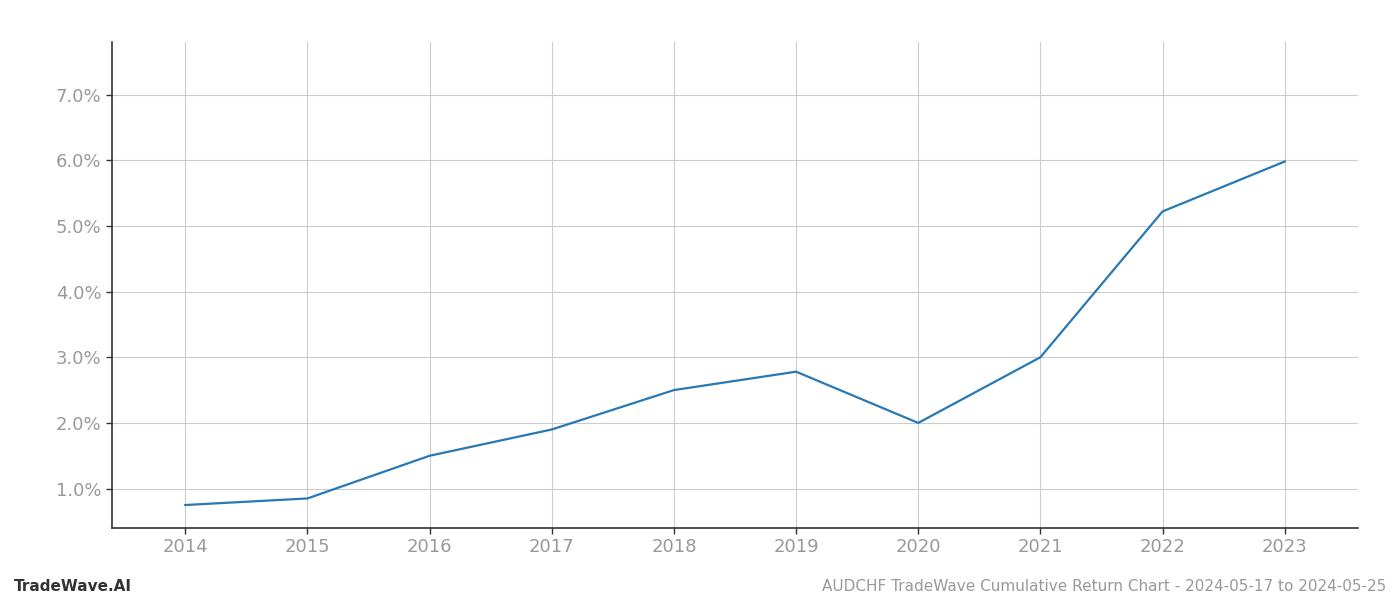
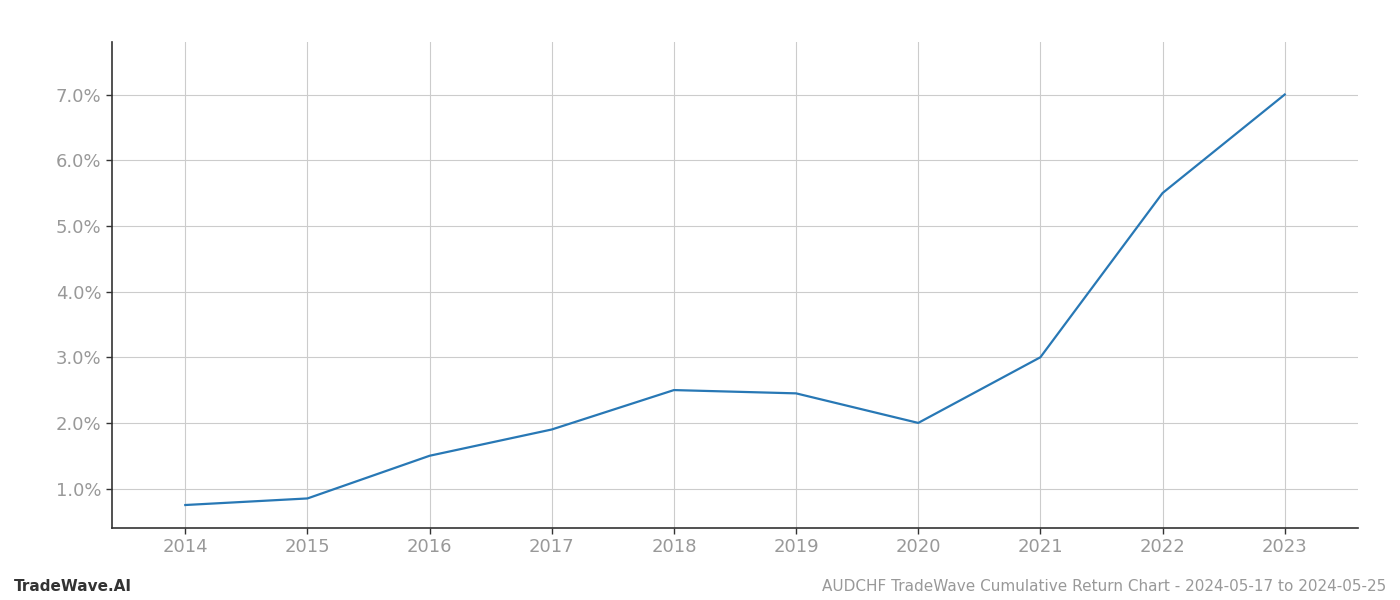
2019: 2.78% -> 2.45%
2022: 5.22% -> 5.50%
2023: 5.98% -> 7.00%
